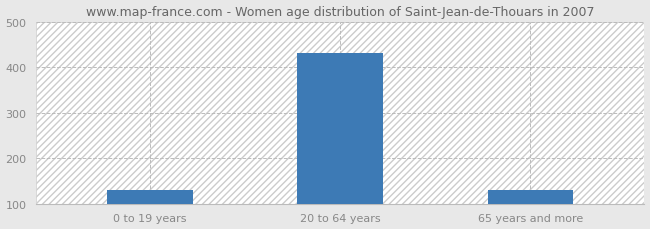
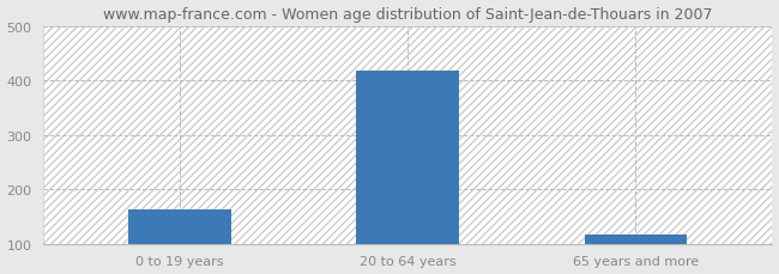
0 to 19 years: 130 -> 163
20 to 64 years: 430 -> 417
65 years and more: 130 -> 117
